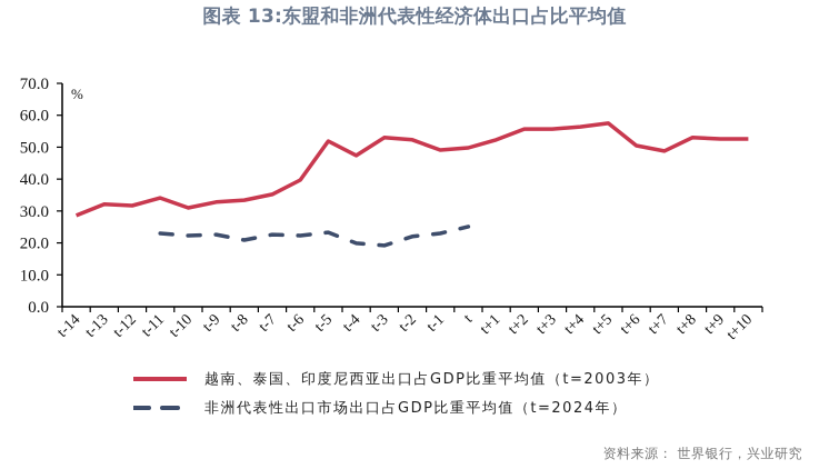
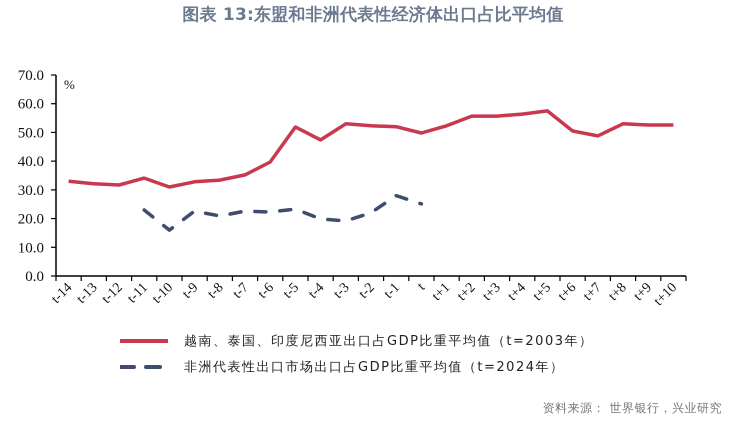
越南、泰国、印度尼西亚出口占GDP比重平均值（t=2003年）/t-14: 29 -> 33
非洲代表性出口市场出口占GDP比重平均值（t=2024年）/t-10: 22 -> 16
越南、泰国、印度尼西亚出口占GDP比重平均值（t=2003年）/t-1: 49 -> 52
非洲代表性出口市场出口占GDP比重平均值（t=2024年）/t-1: 23 -> 28
